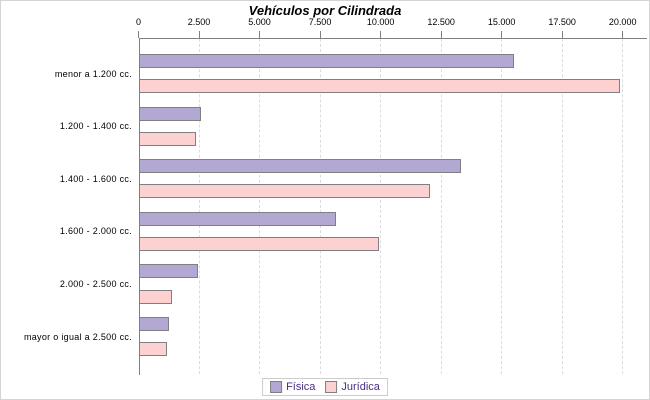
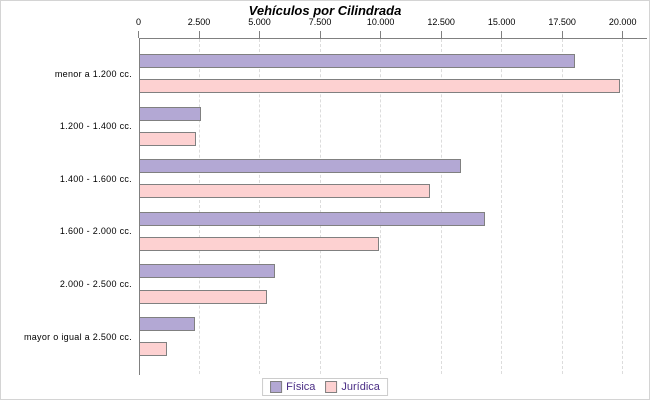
Física/menor a 1.200 cc.: 15500 -> 18000
Física/1.600 - 2.000 cc.: 8200 -> 14300
Física/2.000 - 2.500 cc.: 2400 -> 5600
Jurídica/2.000 - 2.500 cc.: 1400 -> 5300
Física/mayor o igual a 2.500 cc.: 1200 -> 2300
